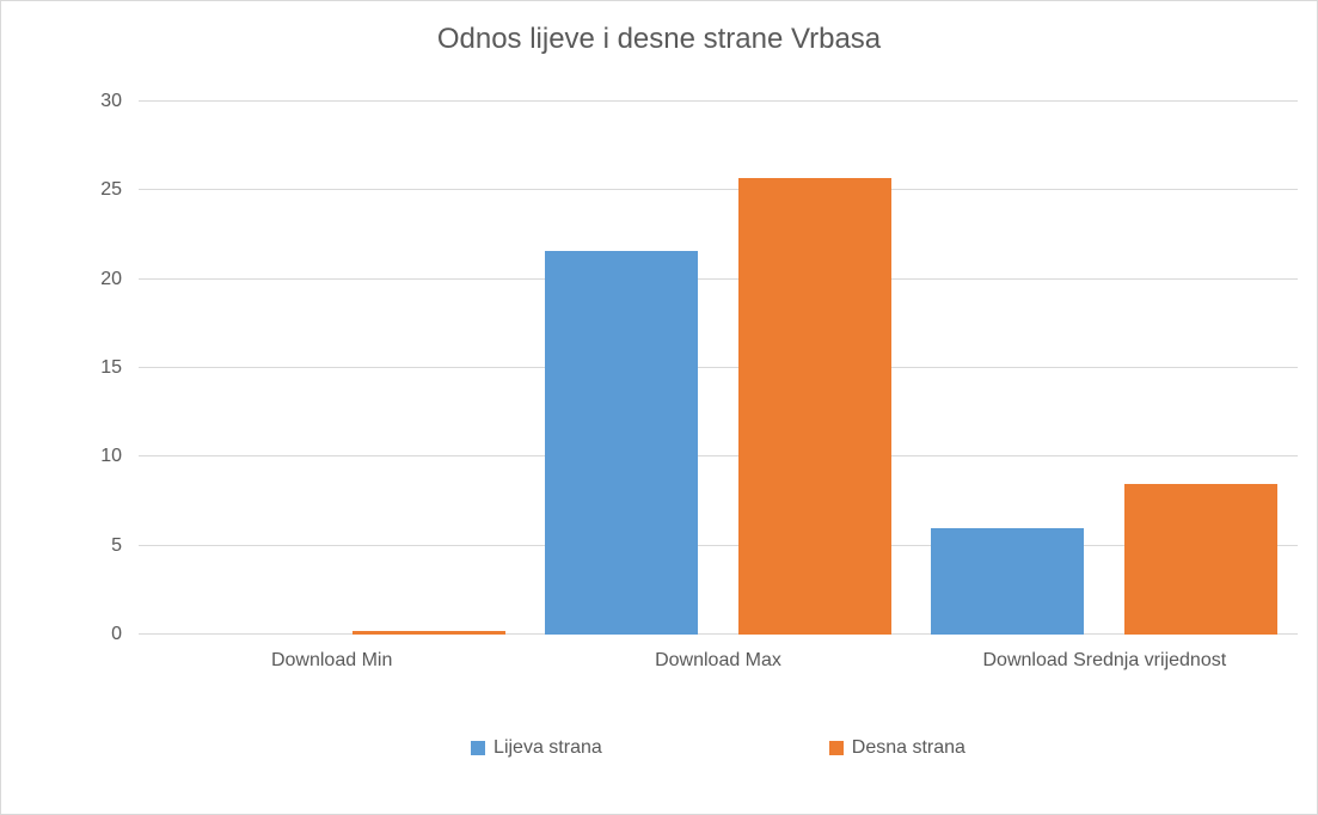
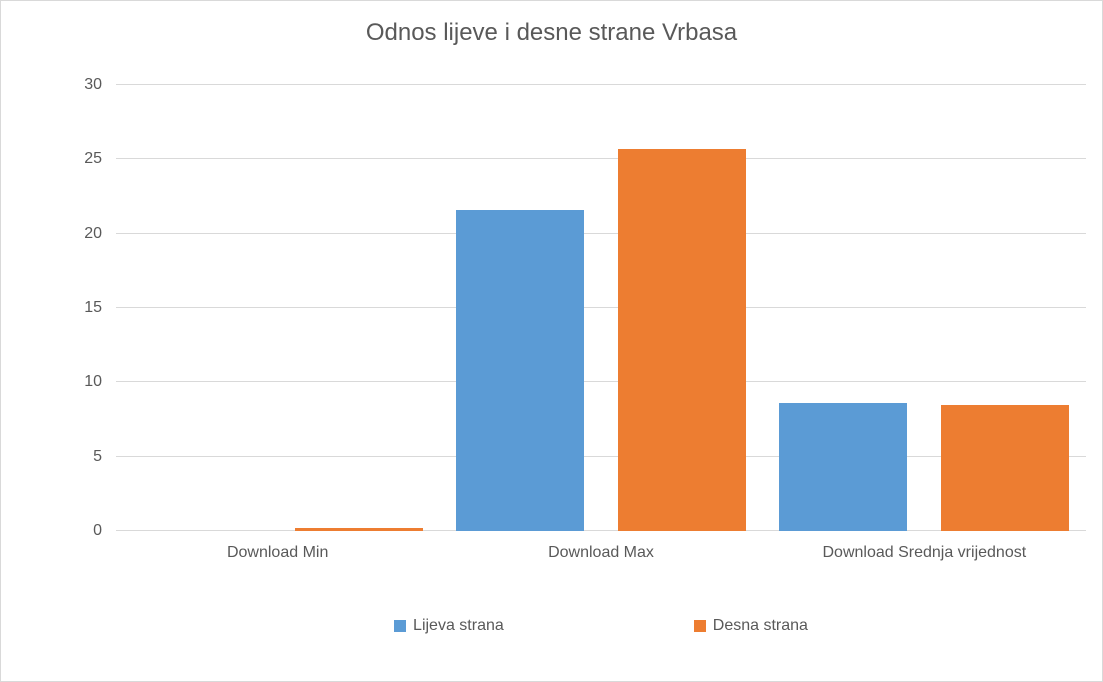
Lijeva strana/Download Srednja vrijednost: 6.0 -> 8.6
